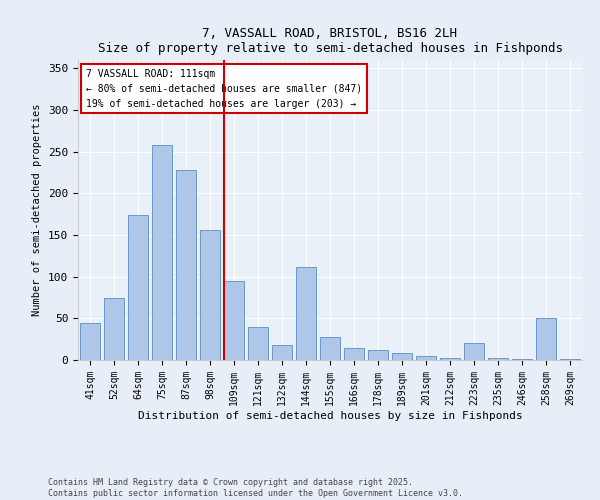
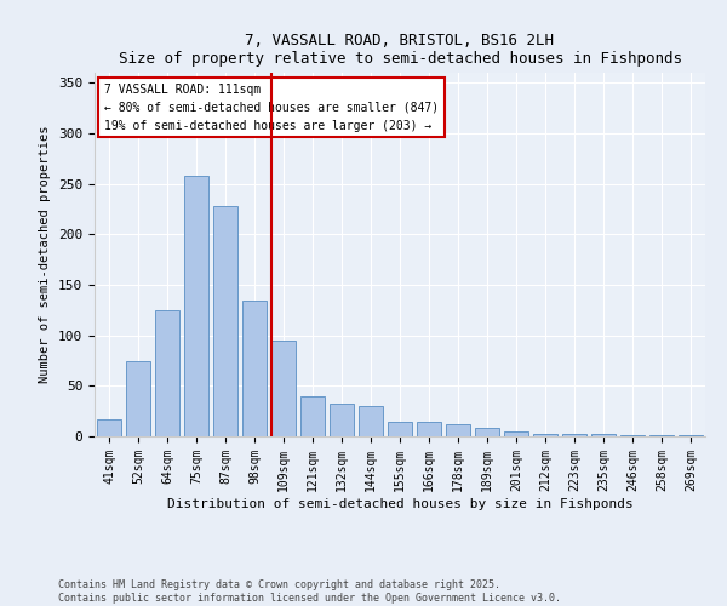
41sqm: 44 -> 17
64sqm: 174 -> 125
98sqm: 156 -> 135
132sqm: 18 -> 32
144sqm: 112 -> 30
155sqm: 28 -> 15
223sqm: 20 -> 2
258sqm: 50 -> 1
